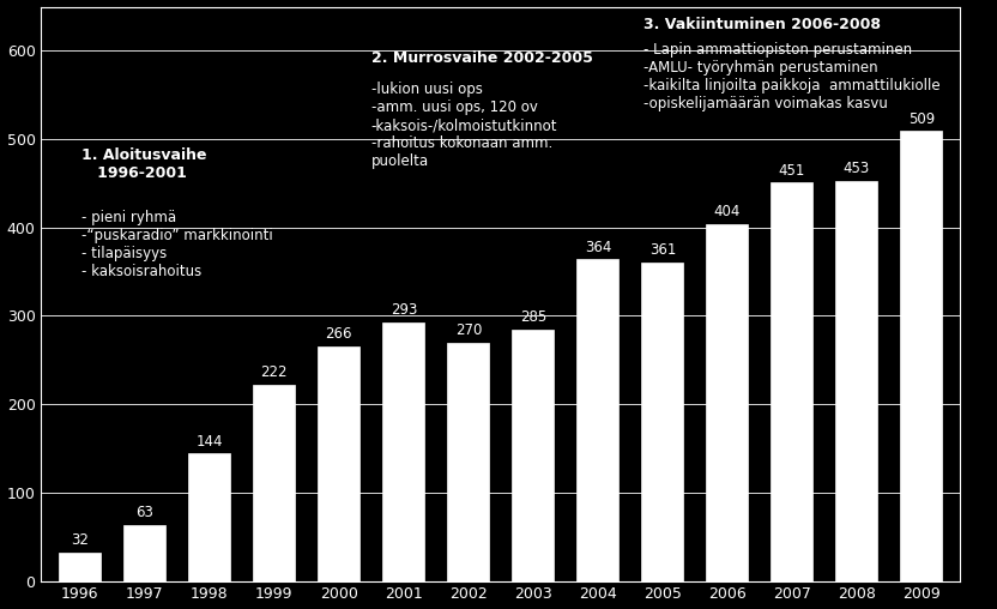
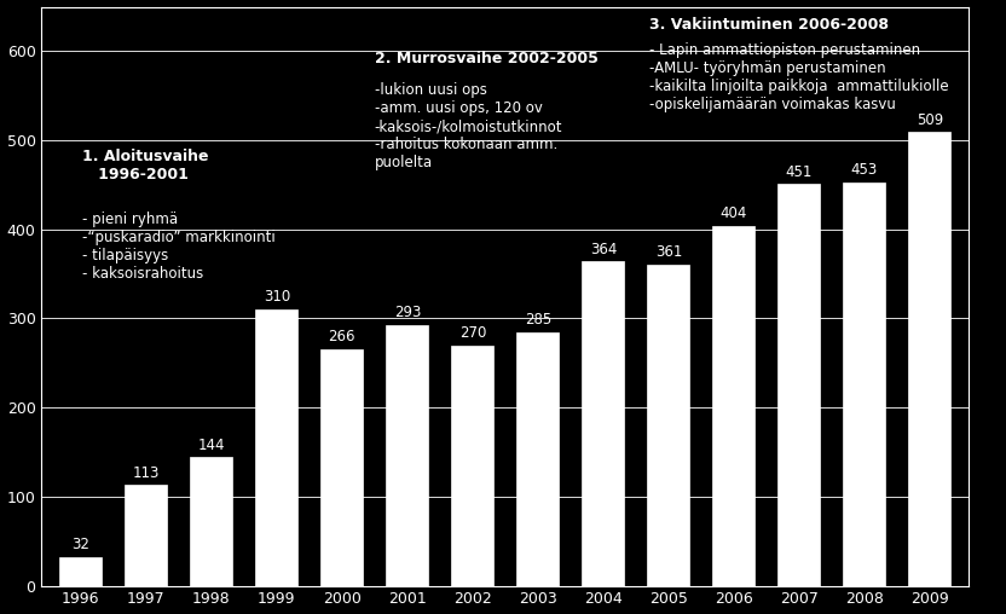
1997: 63 -> 113
1999: 222 -> 310
